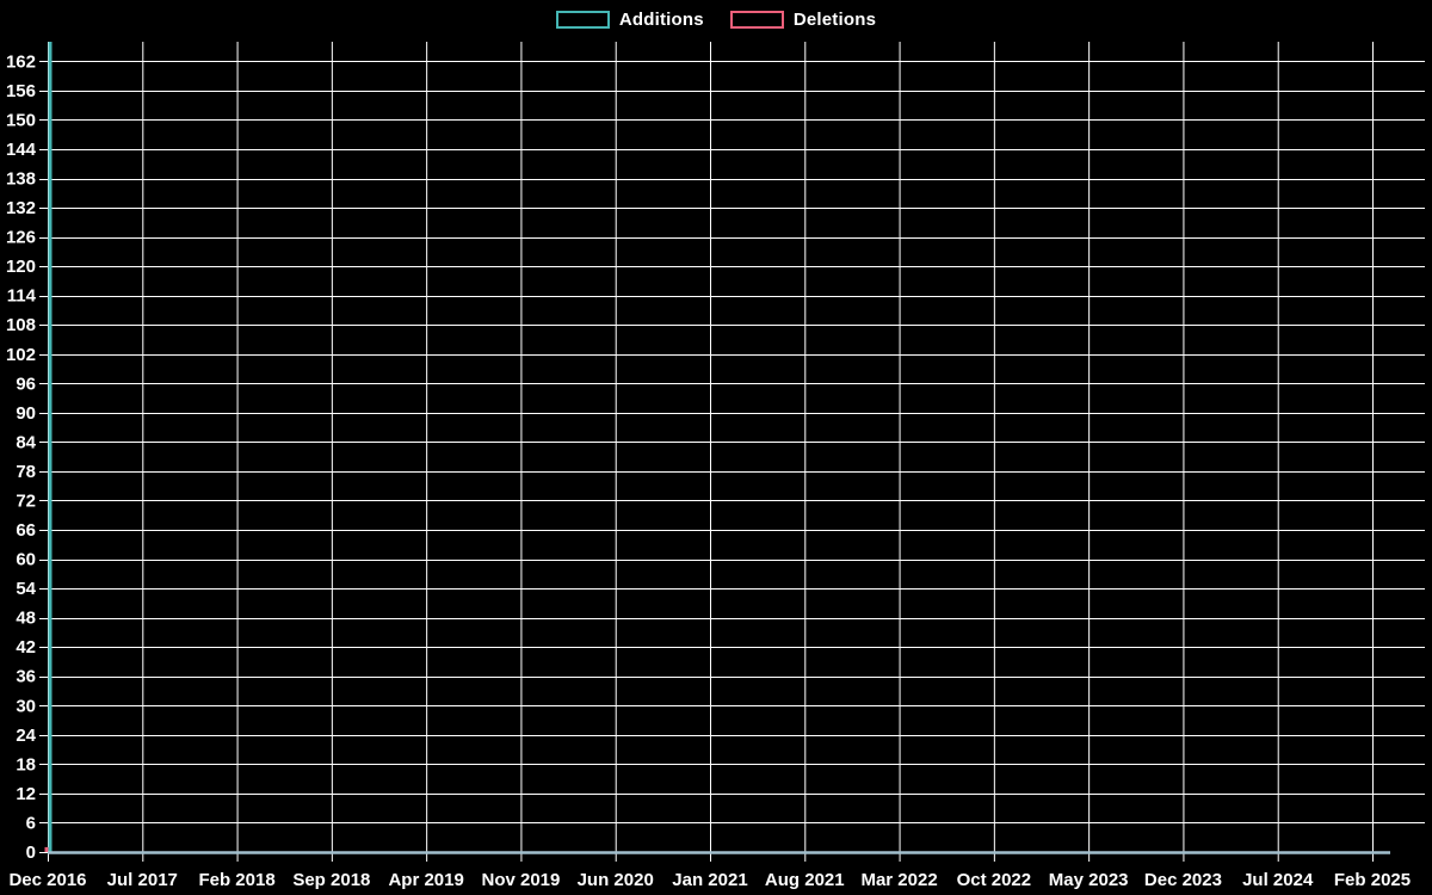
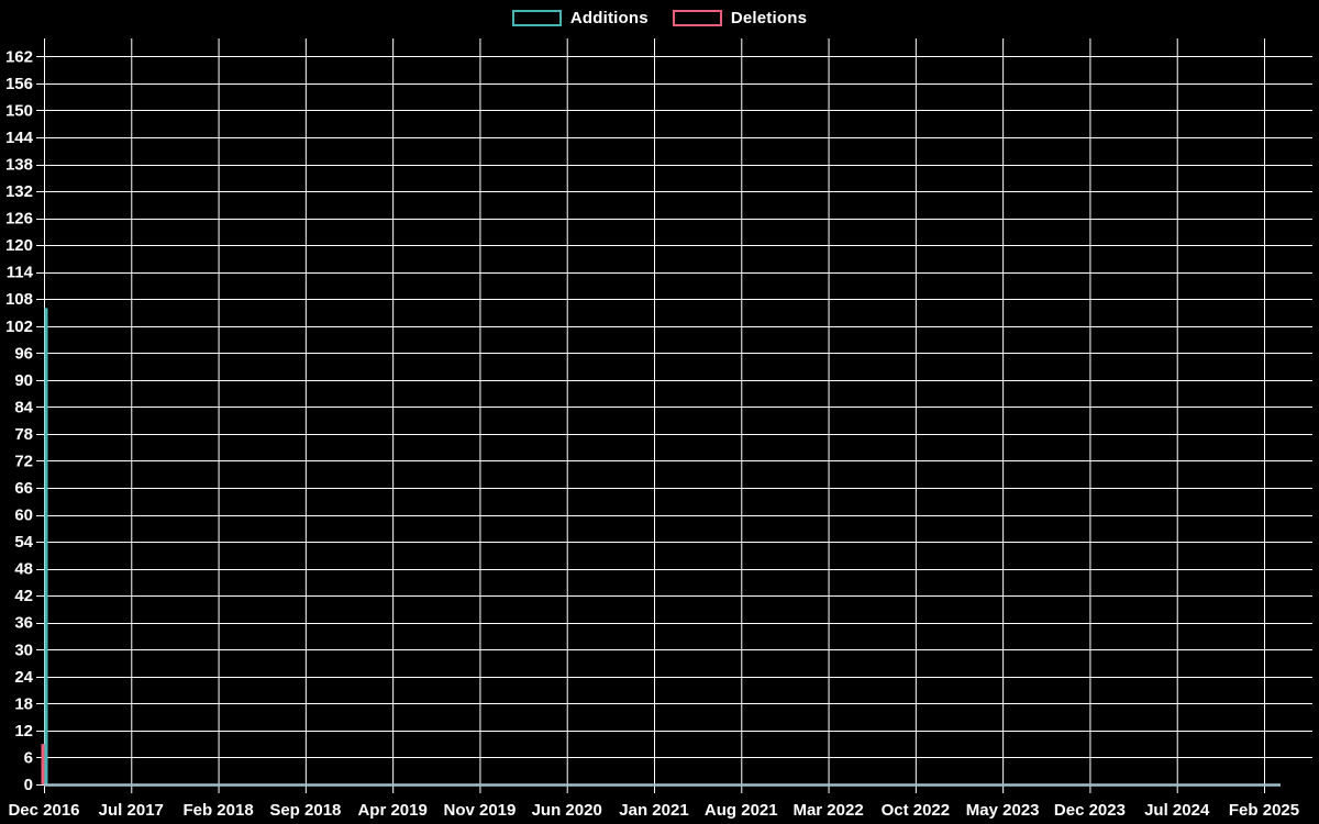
Additions/Dec 2016: 166 -> 106
Deletions/Dec 2016: 1 -> 9
